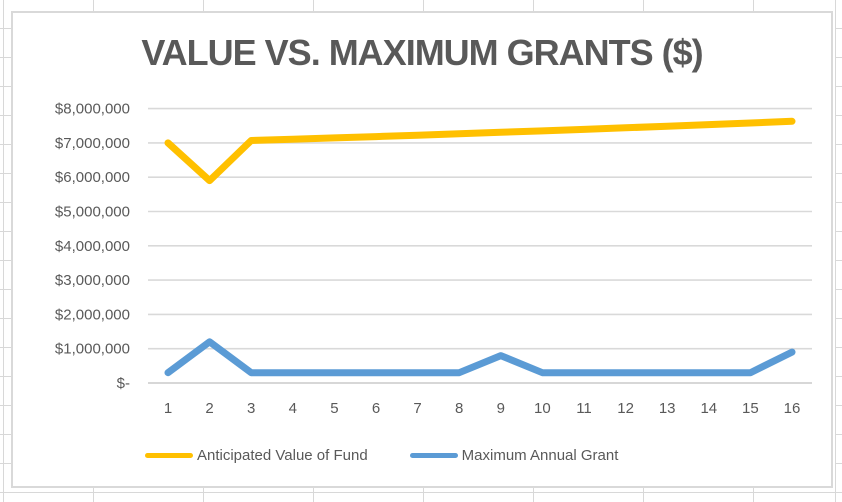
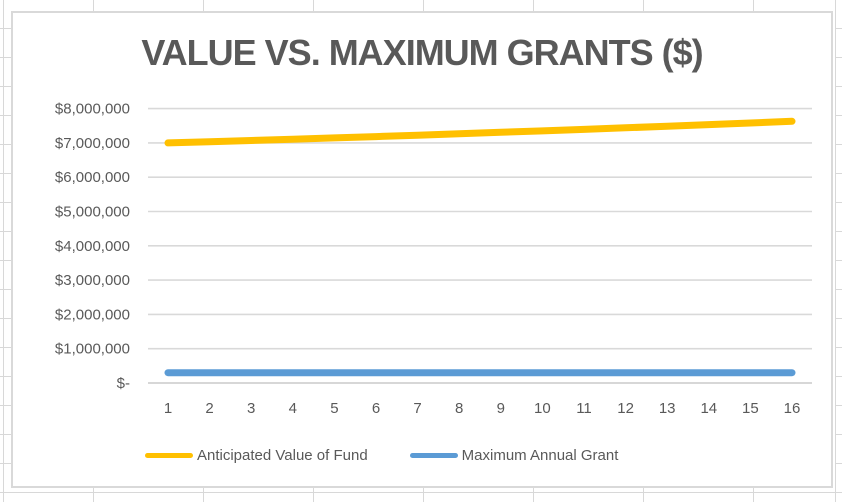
Anticipated Value of Fund/2: $5900000 -> $7000000
Maximum Annual Grant/2: $1200000 -> $300000
Maximum Annual Grant/9: $800000 -> $300000
Maximum Annual Grant/16: $900000 -> $300000
